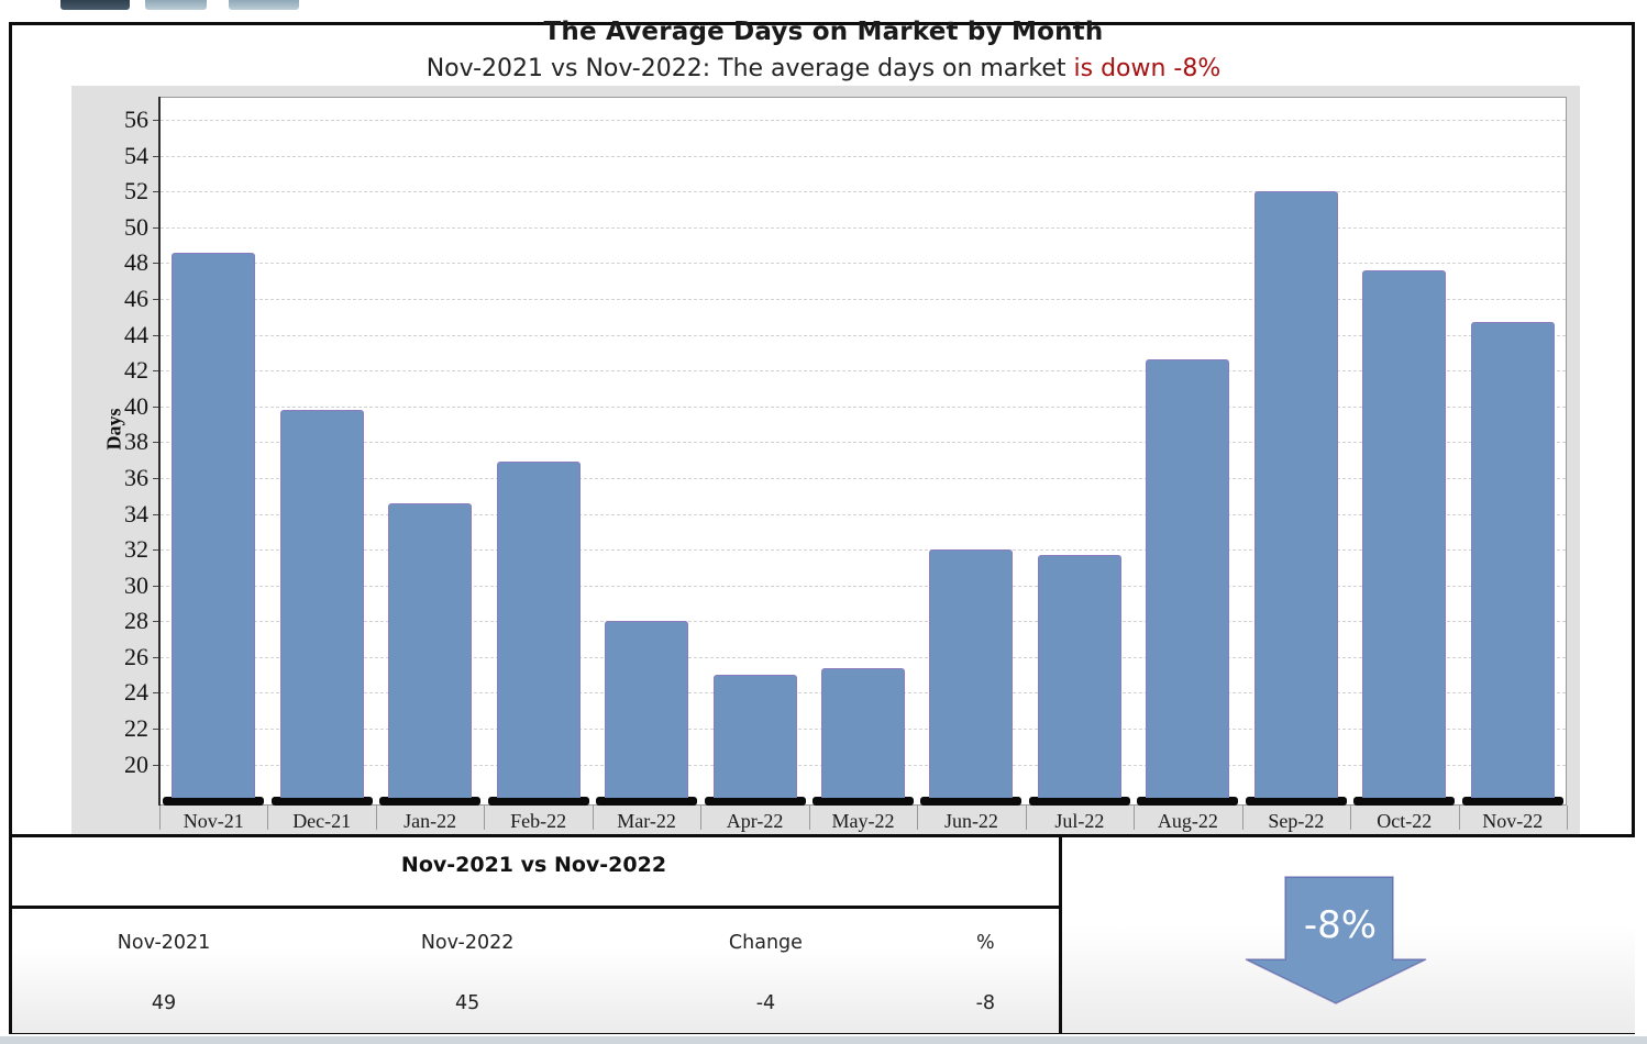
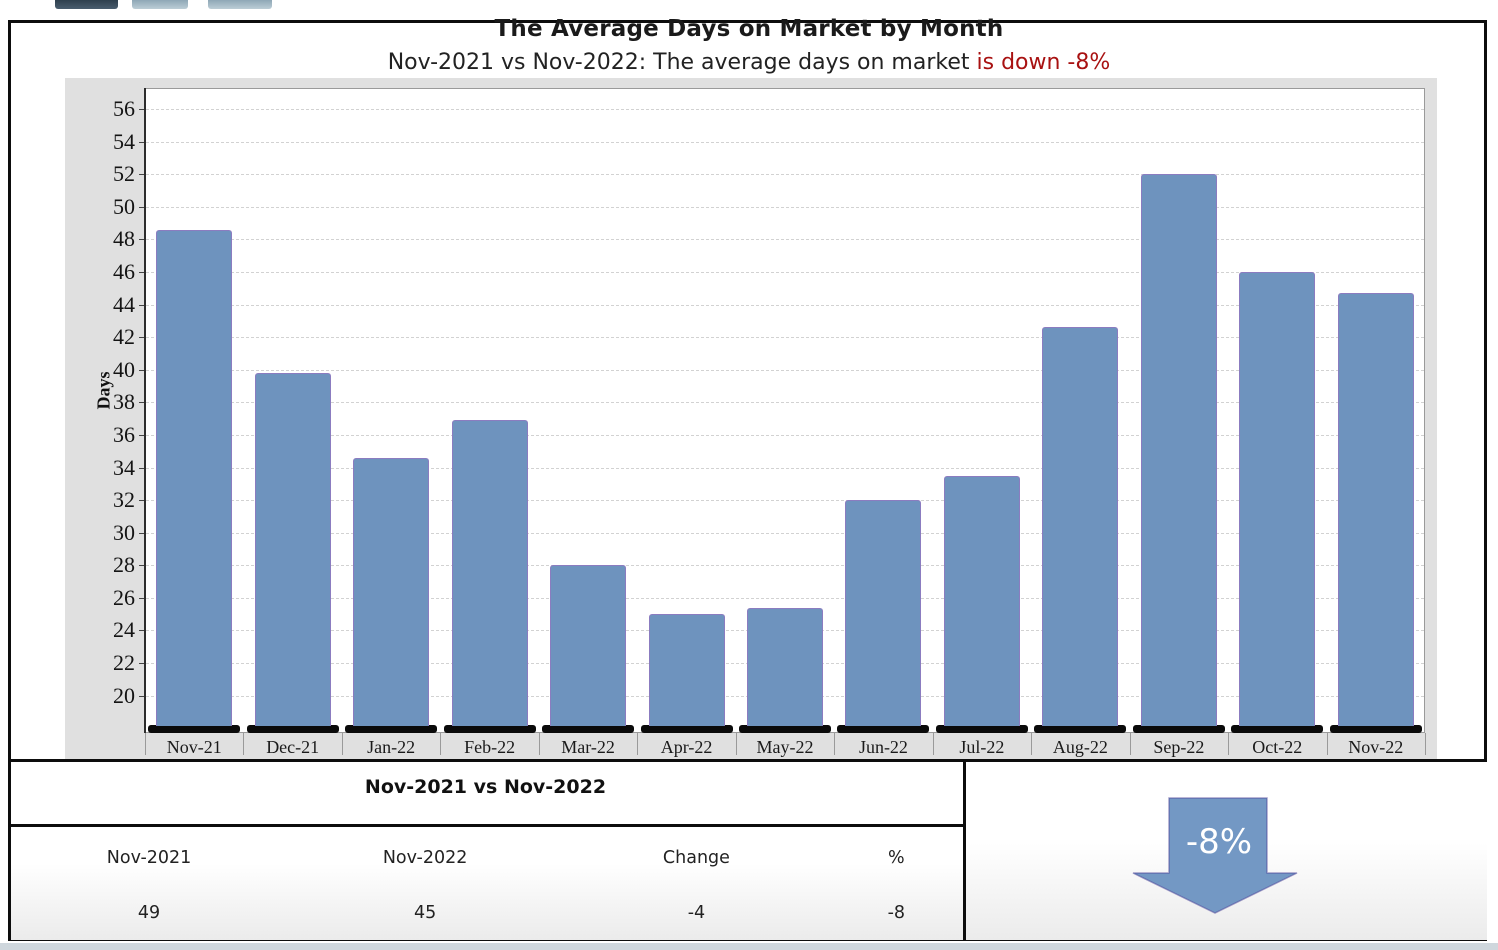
Jul-22: 31.7 -> 33.5
Oct-22: 47.6 -> 46.0
